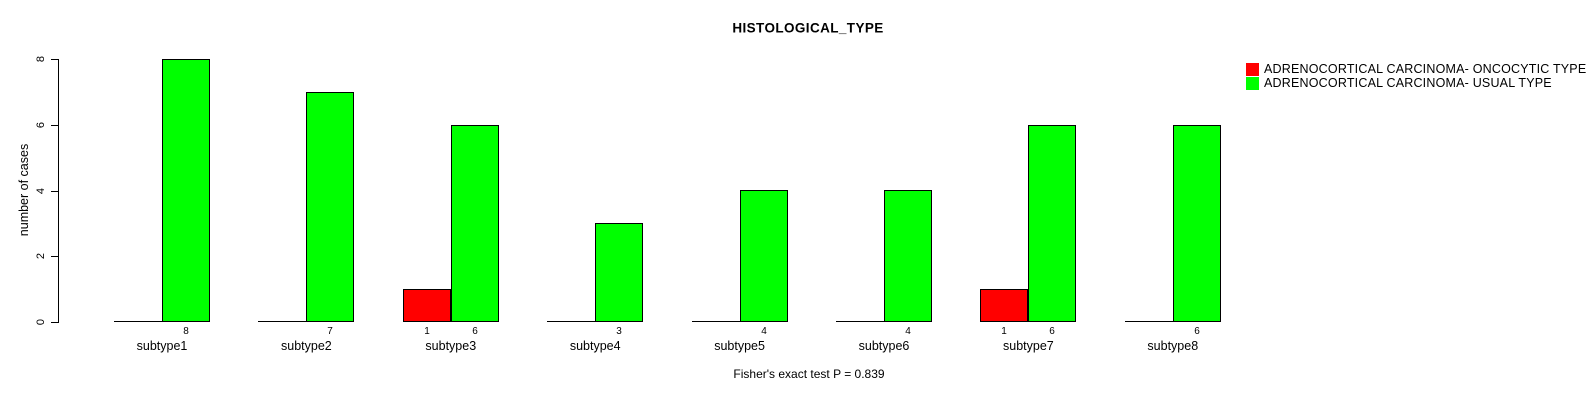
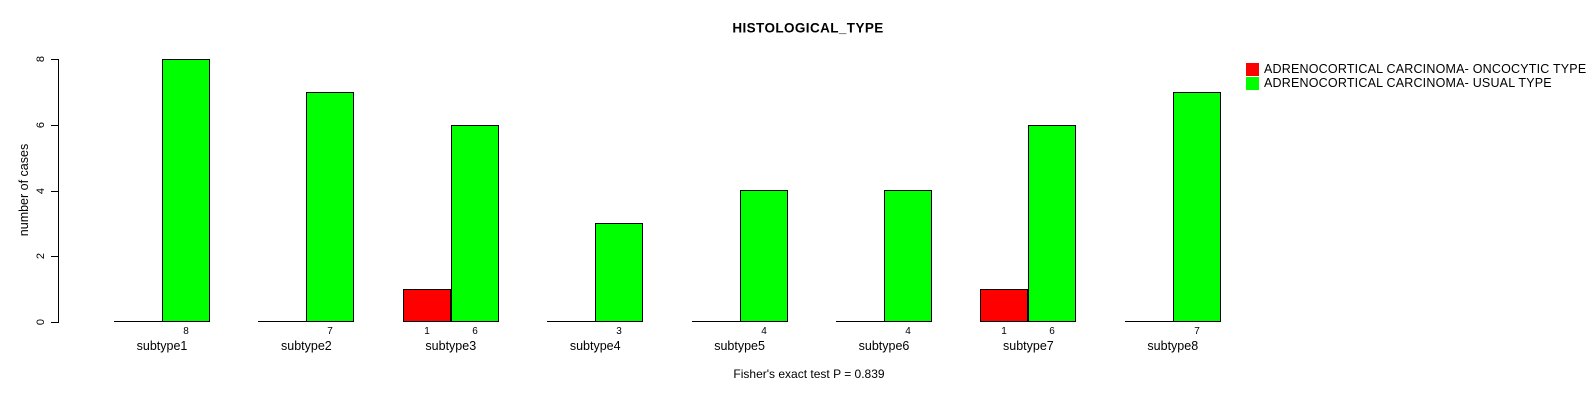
ADRENOCORTICAL CARCINOMA- USUAL TYPE/subtype8: 6 -> 7
